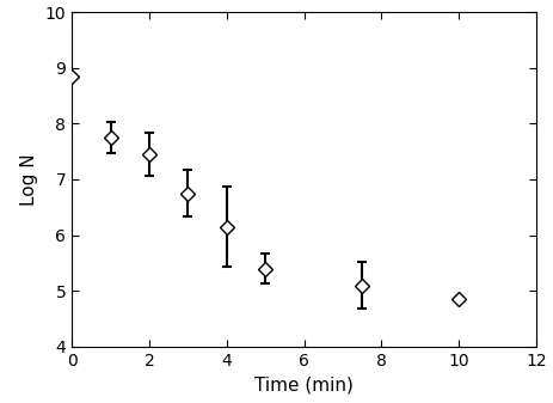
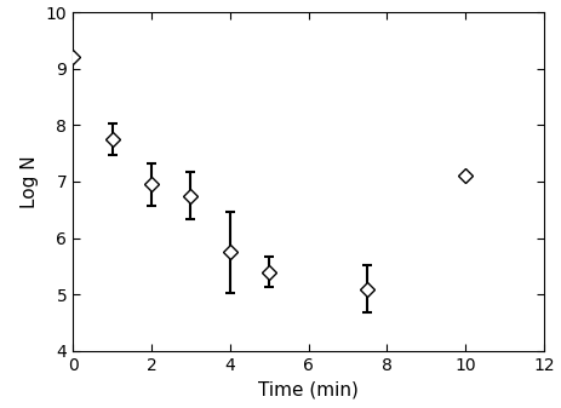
0: 8.85 -> 9.20
2: 7.45 -> 6.95
4: 6.15 -> 5.75
10: 4.85 -> 7.10
